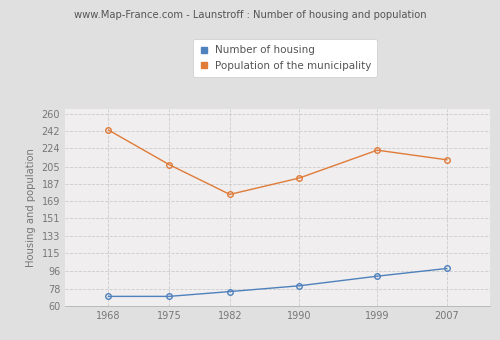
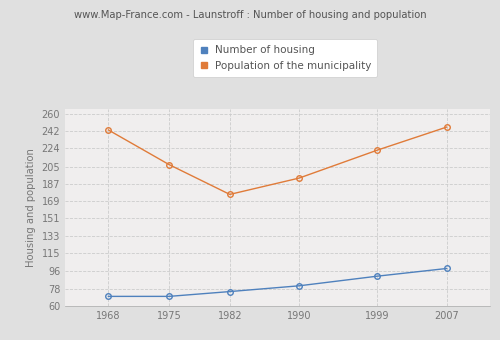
Population of the municipality/2007: 212 -> 246
